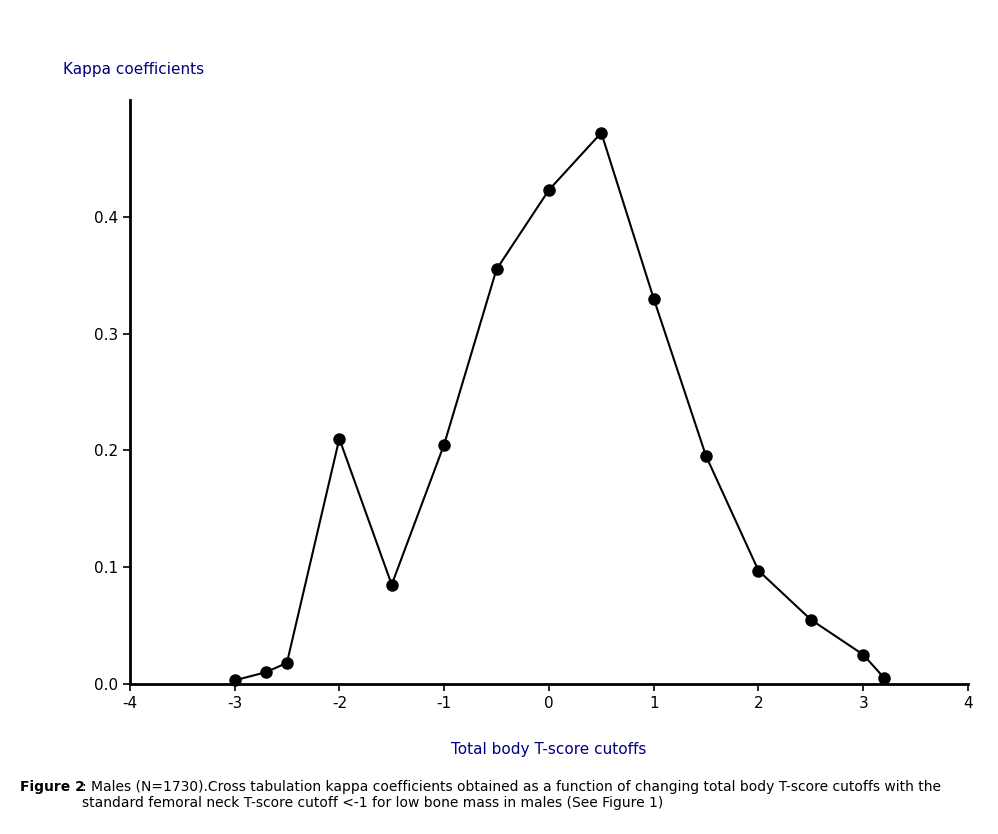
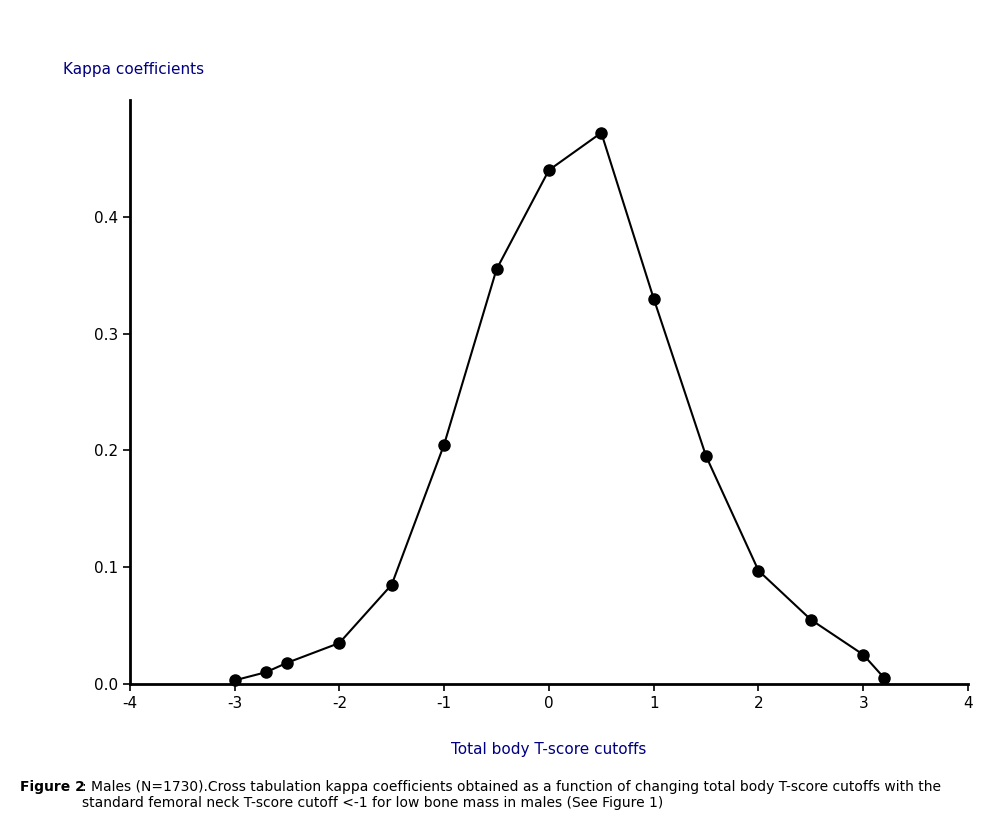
-2: 0.210 -> 0.035
0: 0.423 -> 0.440
